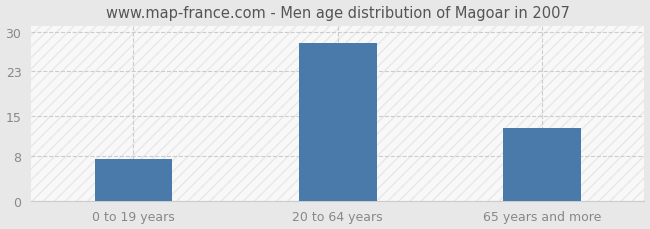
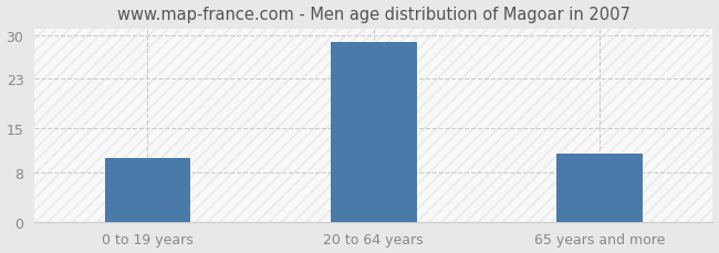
0 to 19 years: 7.5 -> 10.2
20 to 64 years: 28.0 -> 29.0
65 years and more: 13.0 -> 11.0
